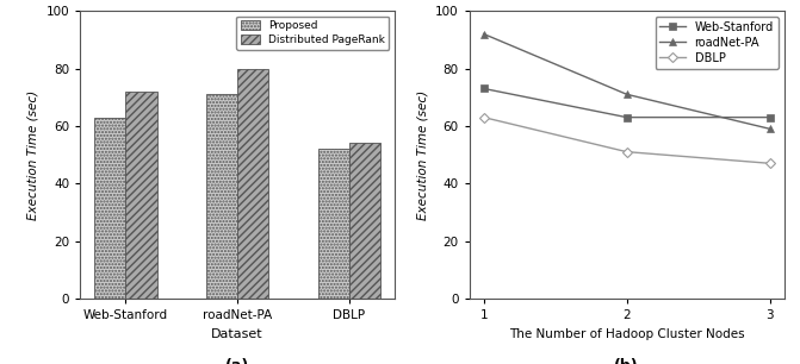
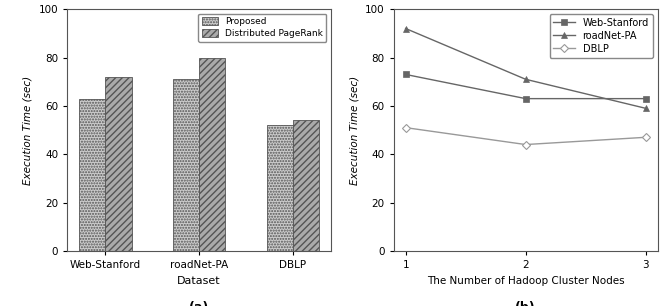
DBLP/1: 63 -> 51
DBLP/2: 51 -> 44
